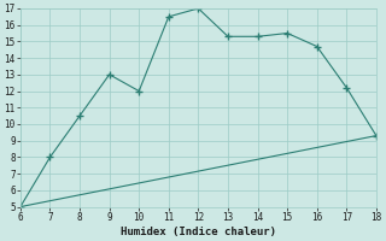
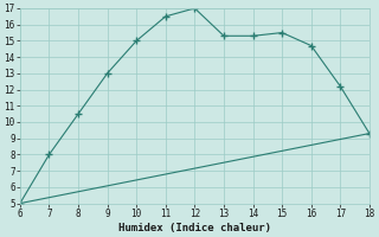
10: 12.0 -> 15.0
